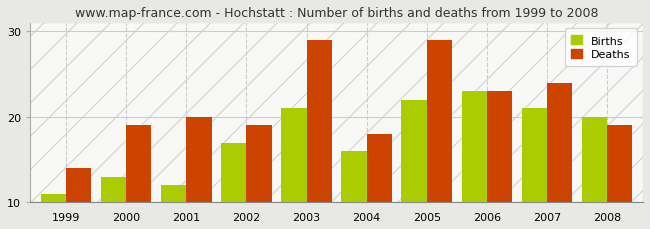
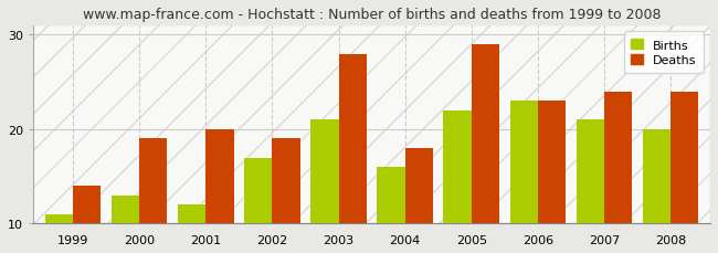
Deaths/2003: 29 -> 28
Deaths/2008: 19 -> 24
